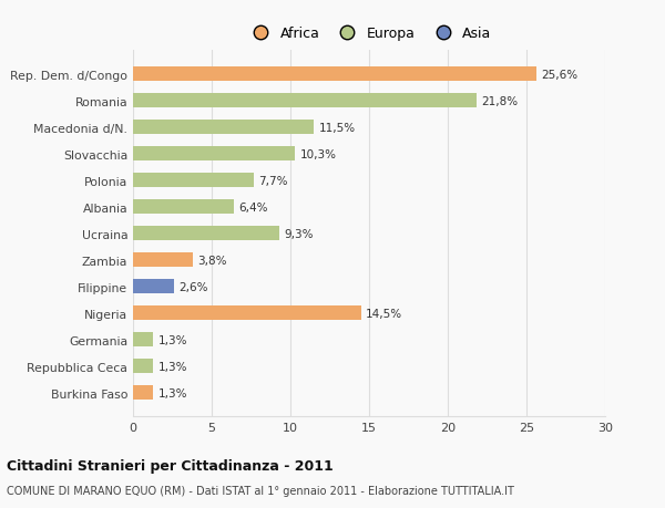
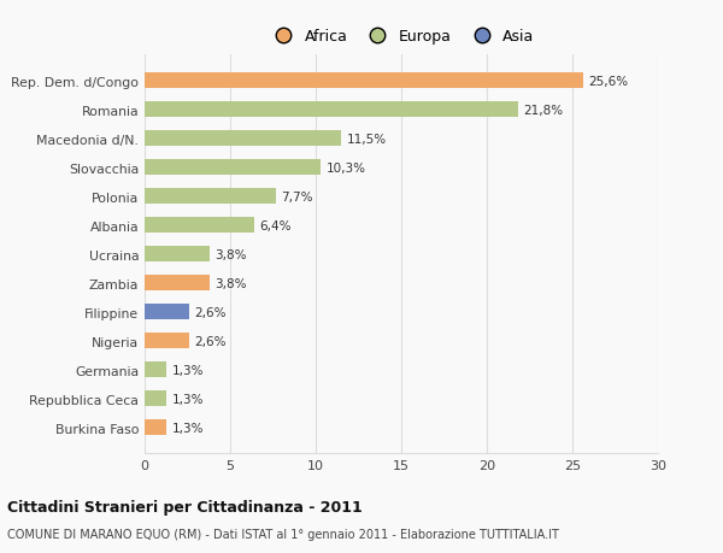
Ucraina: 9,3% -> 3,8%
Nigeria: 14,5% -> 2,6%
